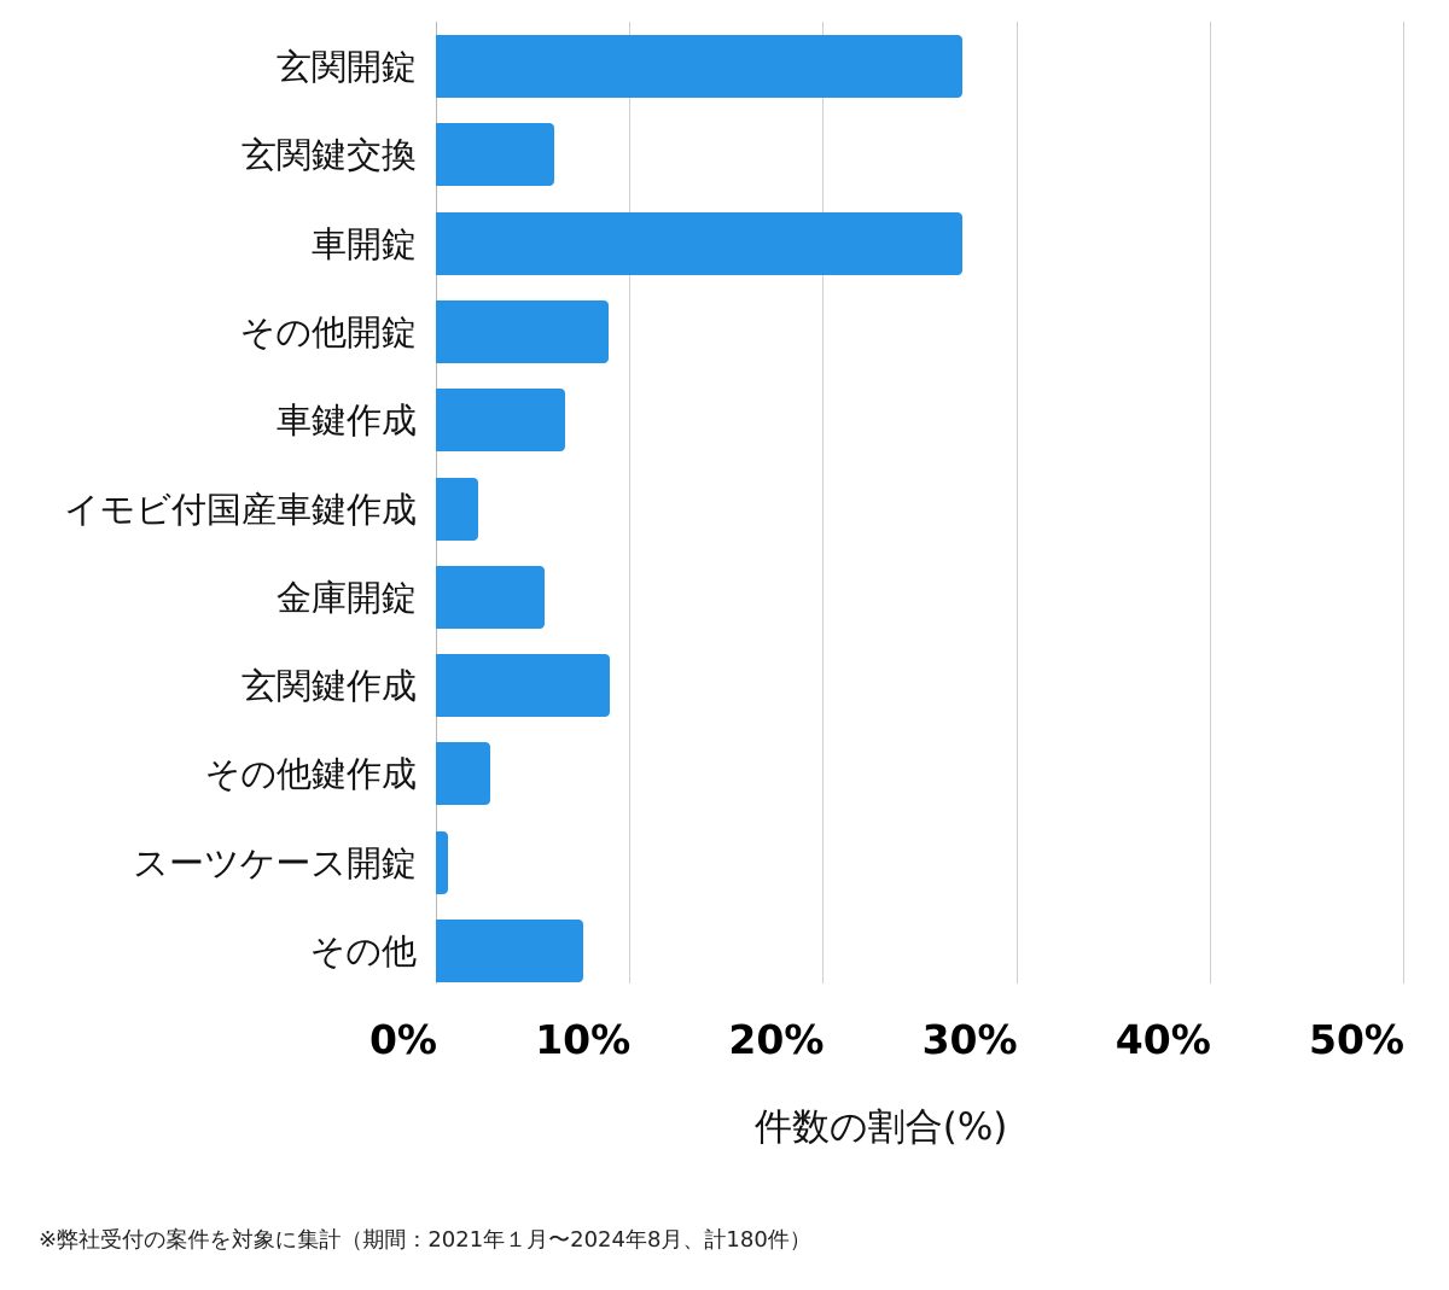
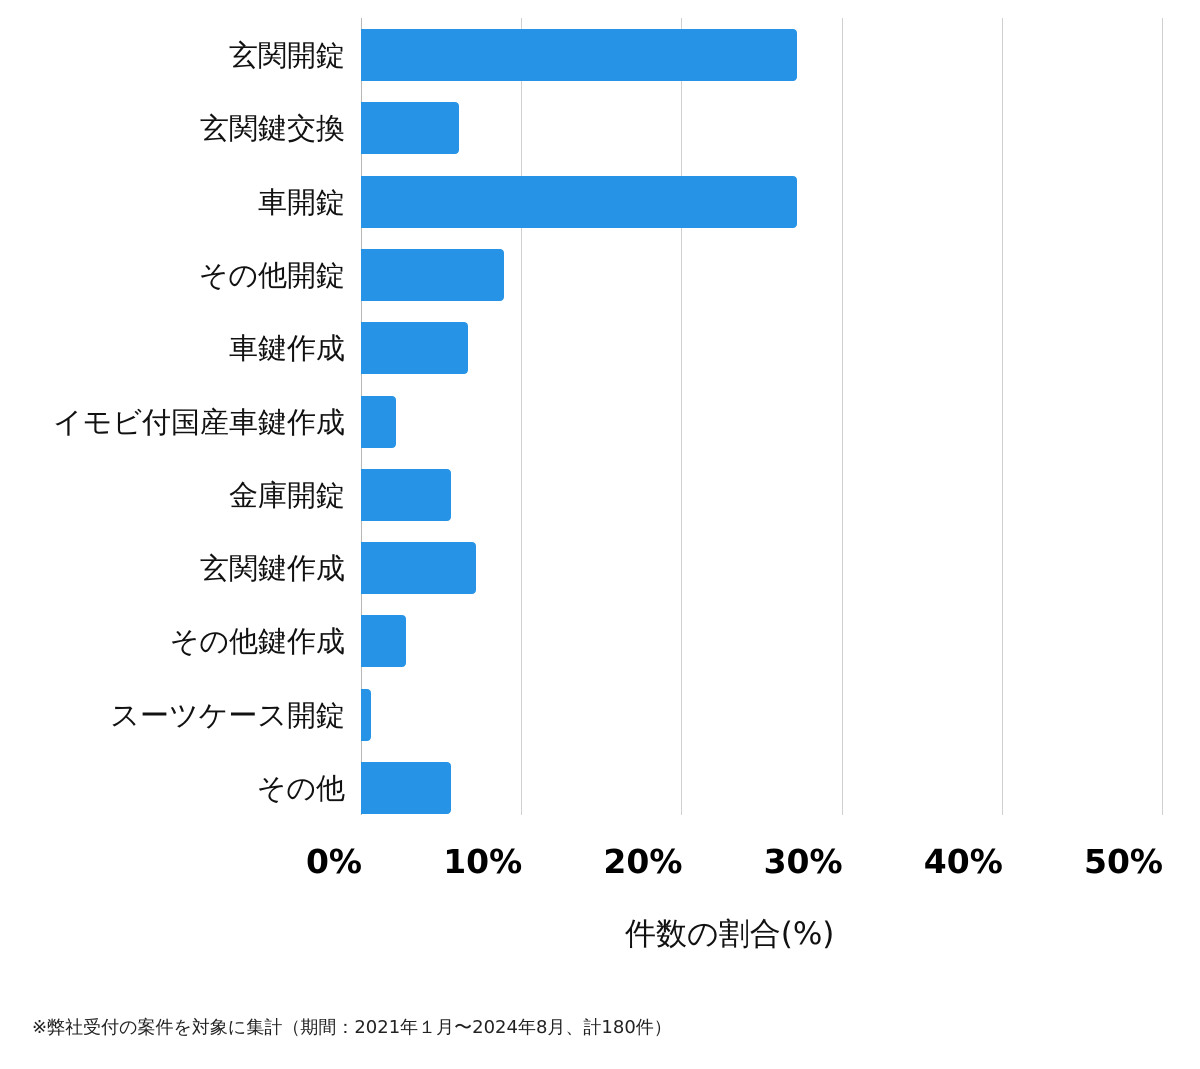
玄関鍵作成: 9.0% -> 7.2%
その他: 7.6% -> 5.6%
